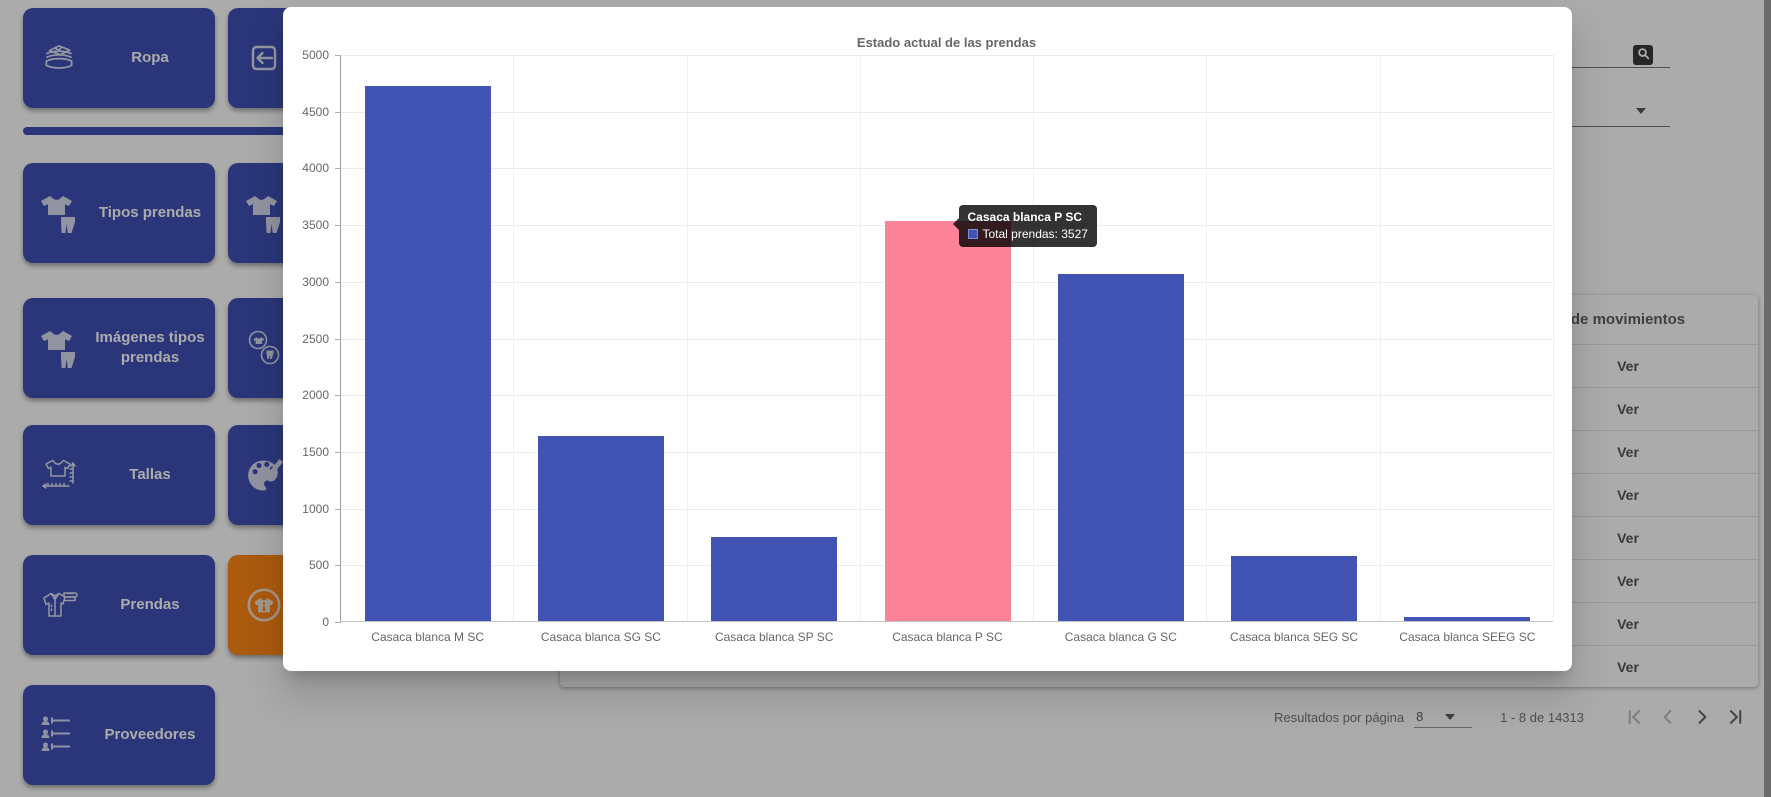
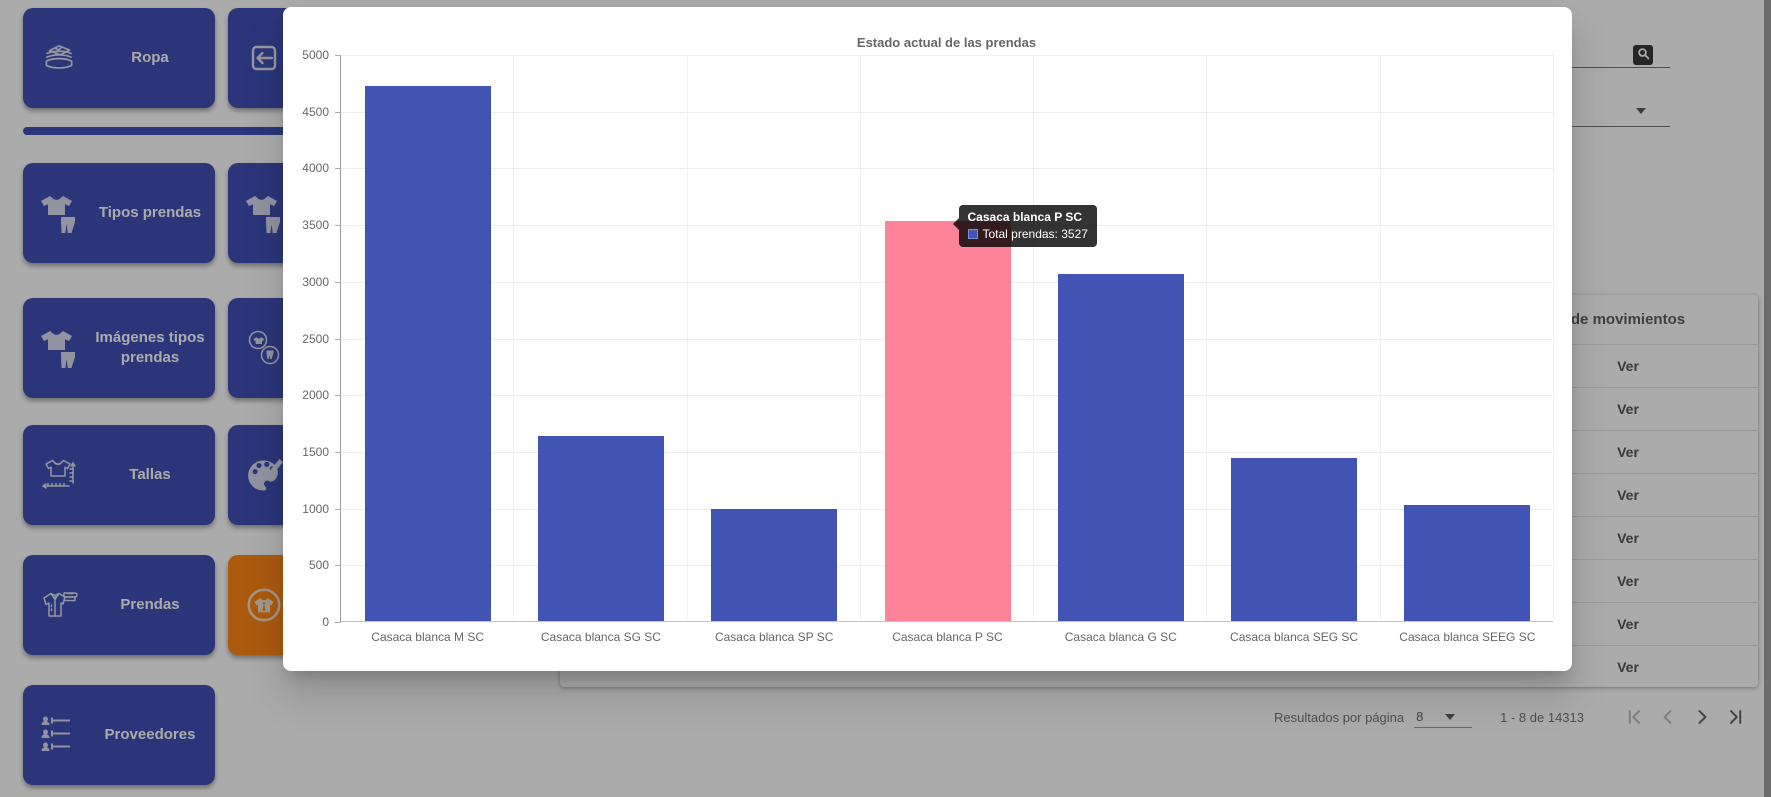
Casaca blanca SP SC: 740 -> 990
Casaca blanca SEG SC: 570 -> 1440
Casaca blanca SEEG SC: 40 -> 1020
